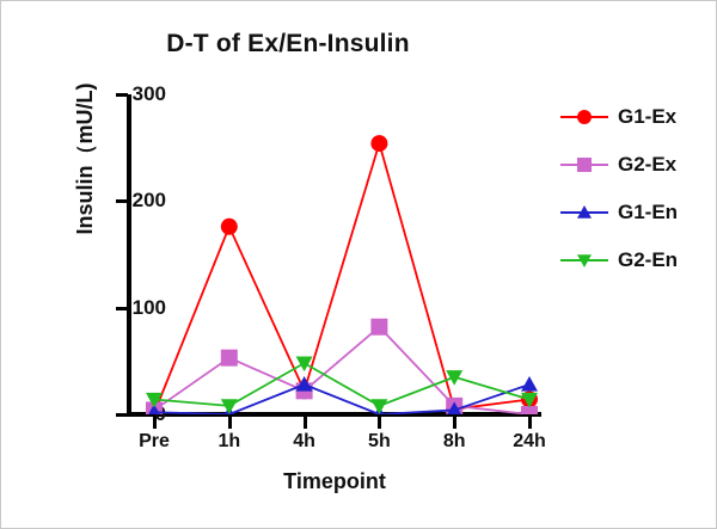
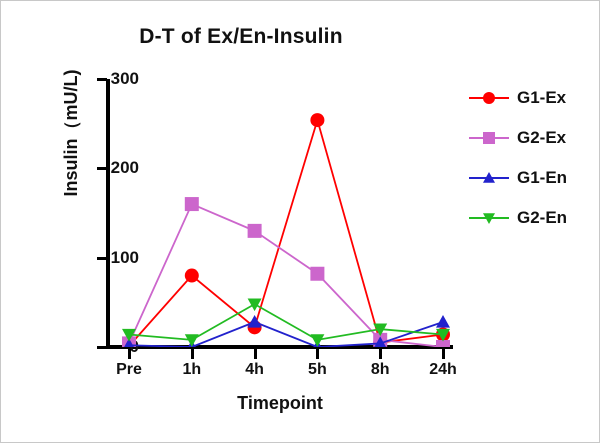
G1-Ex/1h: 180 -> 80
G2-Ex/1h: 50 -> 160
G2-Ex/4h: 20 -> 130
G2-En/8h: 40 -> 20
